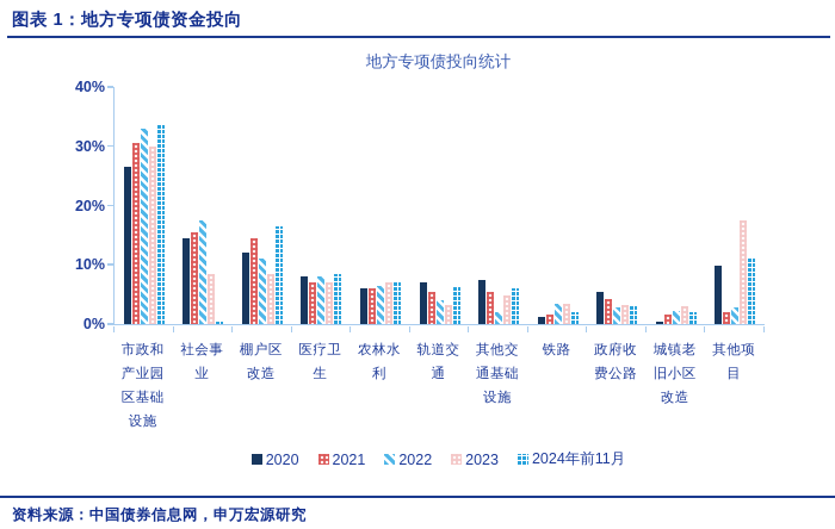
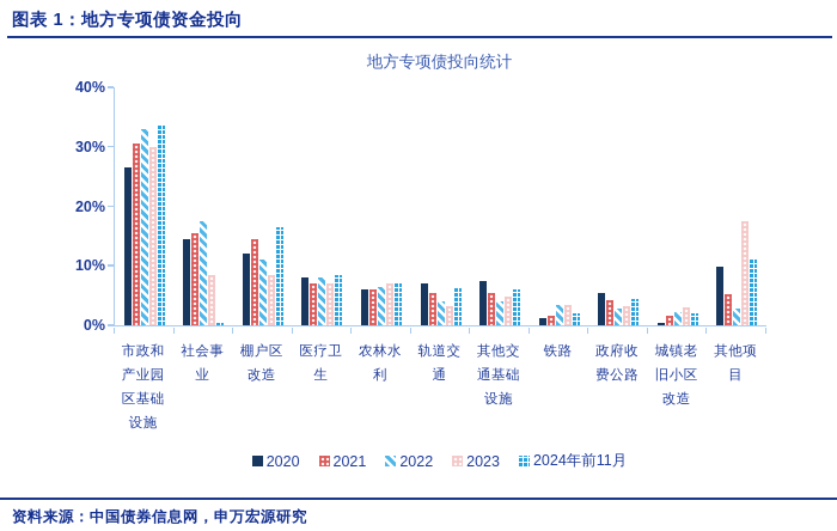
2022/其他交通基础设施: 2% -> 4%
2024年前11月/政府收费公路: 3% -> 4%
2021/其他项目: 2% -> 5%
